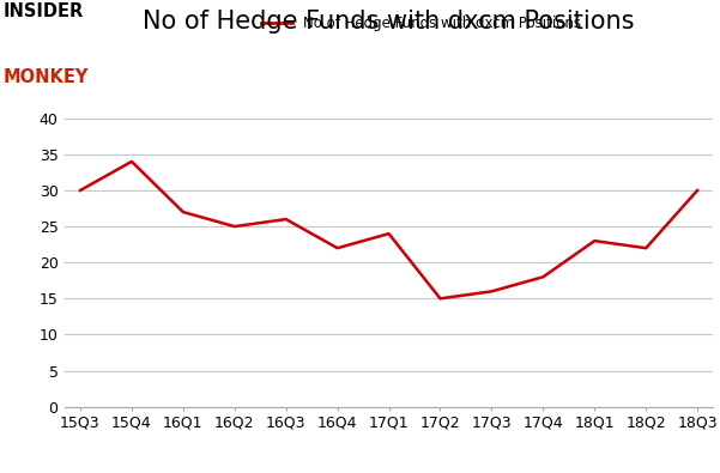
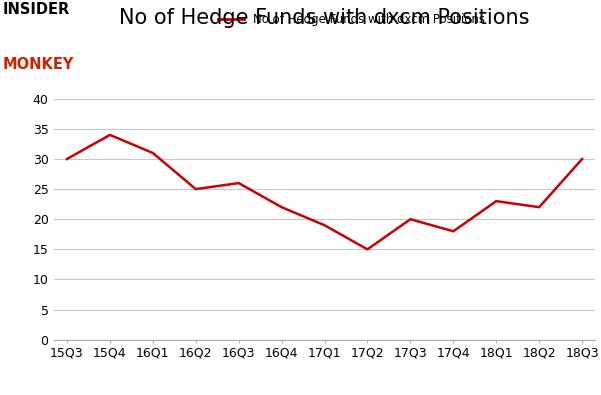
16Q1: 27 -> 31
17Q1: 24 -> 19
17Q3: 16 -> 20
